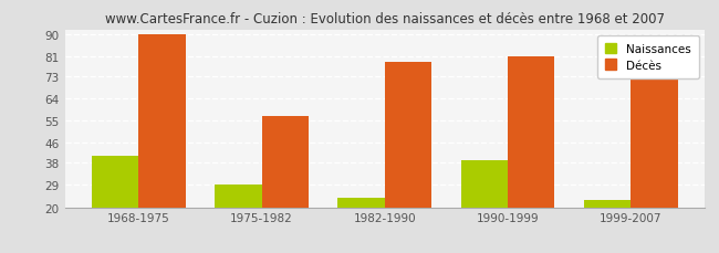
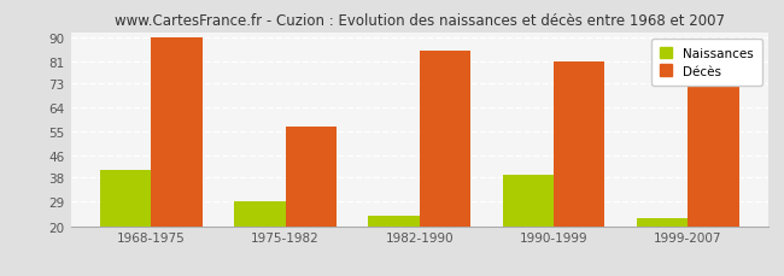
Décès/1982-1990: 79 -> 85
